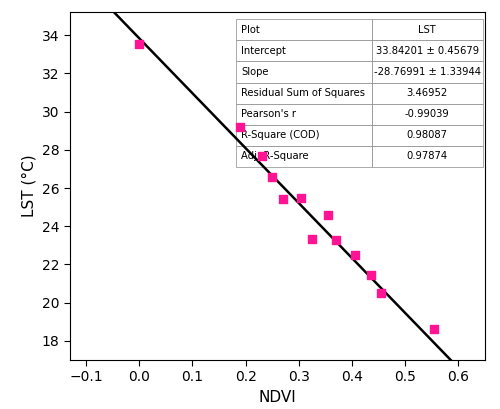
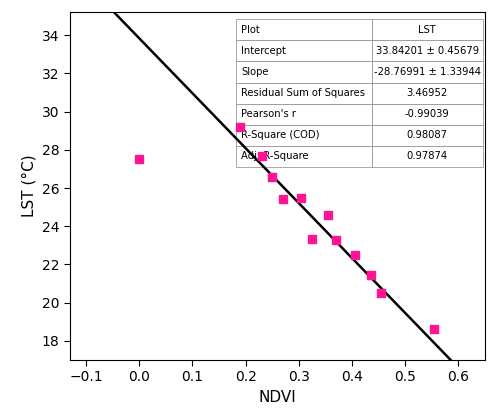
0.0: 33.5 -> 27.5
